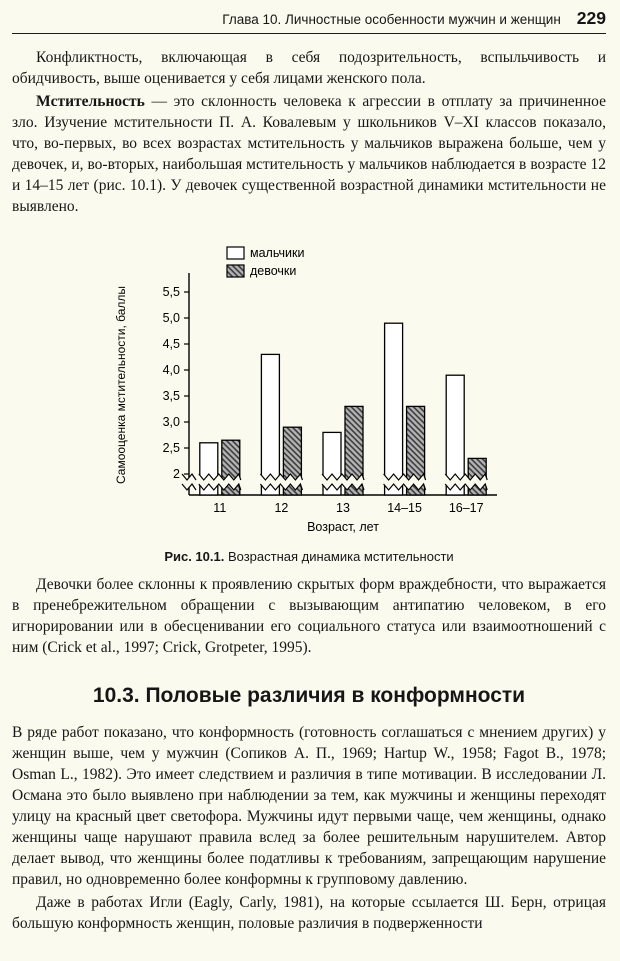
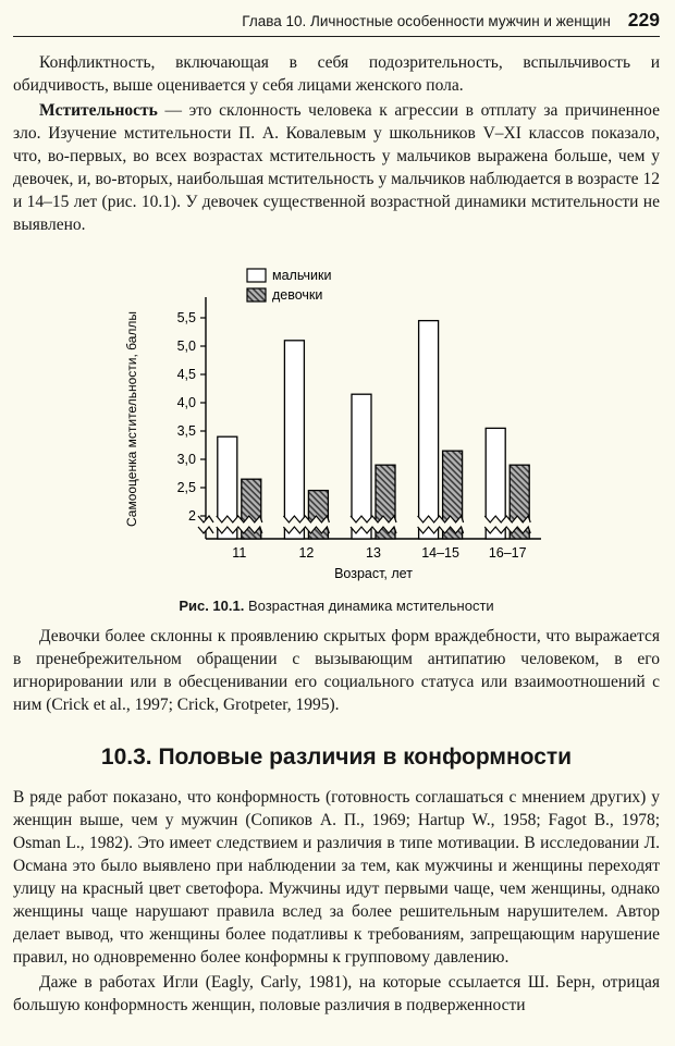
мальчики/11: 2,6 -> 3,4
мальчики/12: 4,3 -> 5,1
девочки/12: 2,9 -> 2,5
мальчики/13: 2,8 -> 4,2
девочки/13: 3,3 -> 2,9
мальчики/14–15: 4,9 -> 5,5
девочки/14–15: 3,3 -> 3,1
мальчики/16–17: 3,9 -> 3,5
девочки/16–17: 2,3 -> 2,9
